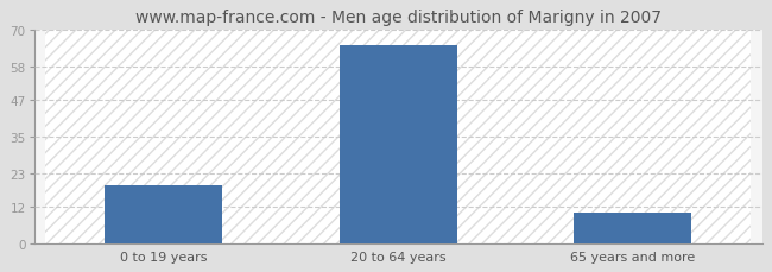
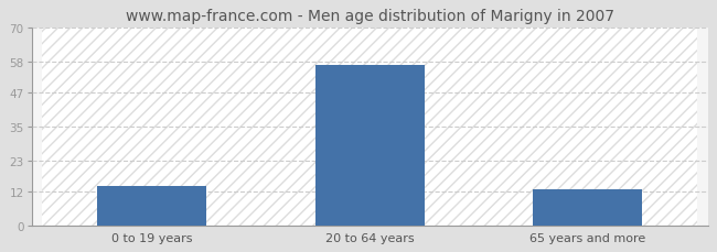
0 to 19 years: 19 -> 14
20 to 64 years: 65 -> 57
65 years and more: 10 -> 13
